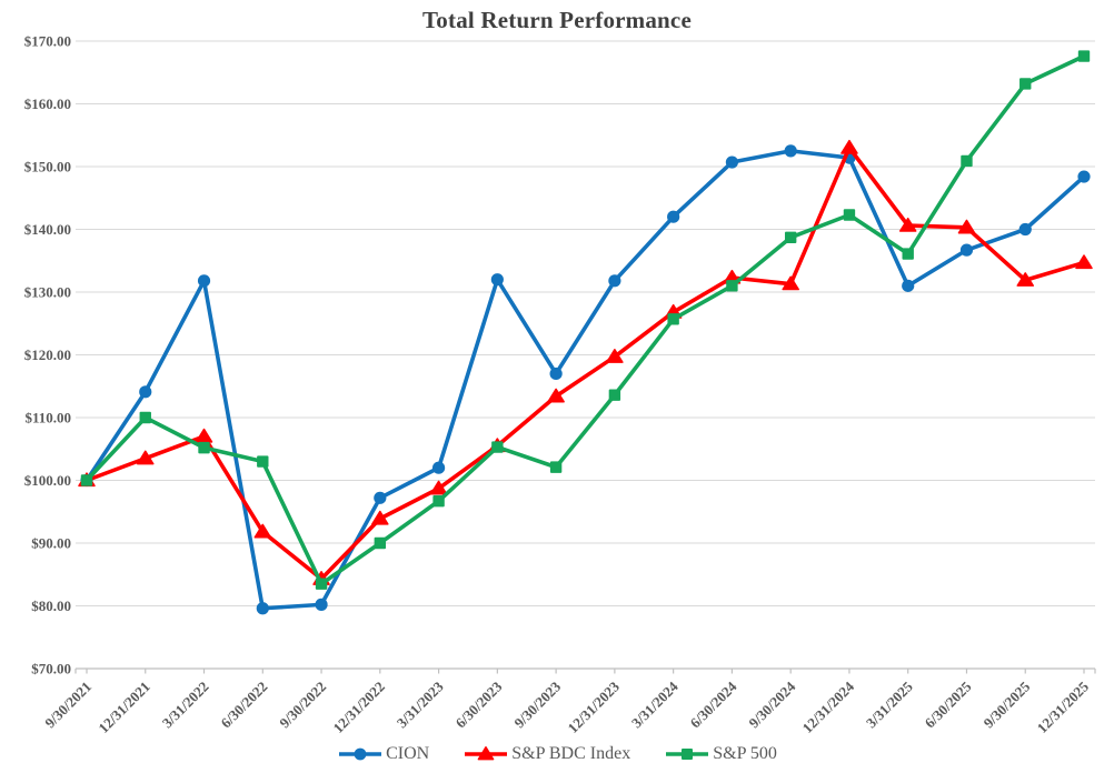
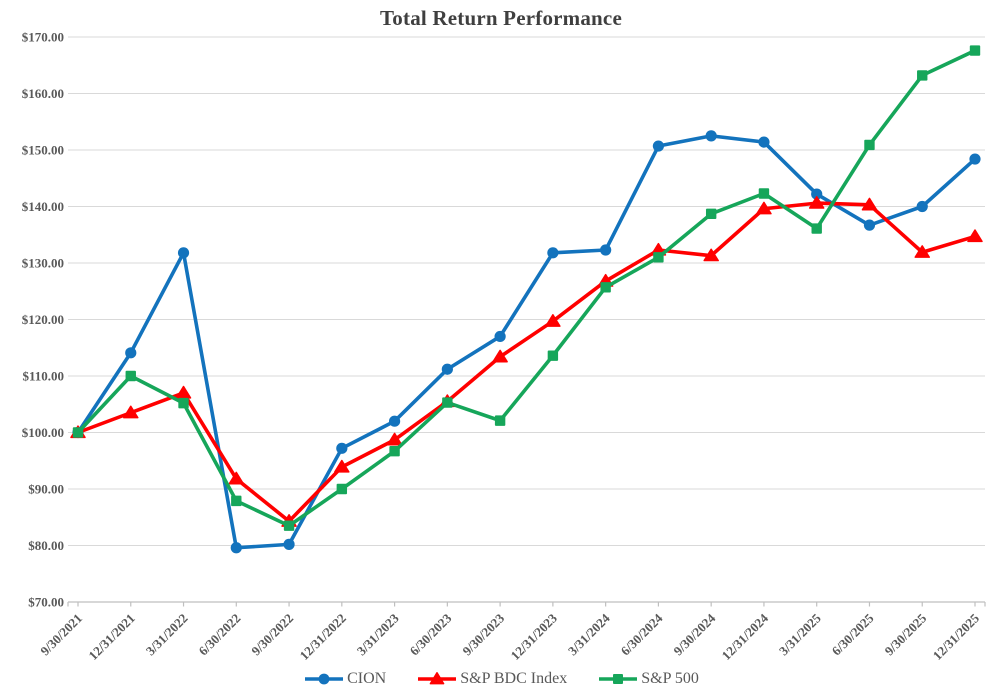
S&P 500/6/30/2022: $103 -> $88
CION/6/30/2023: $132 -> $111
CION/3/31/2024: $142 -> $132
S&P BDC Index/12/31/2024: $153 -> $140
CION/3/31/2025: $131 -> $142
